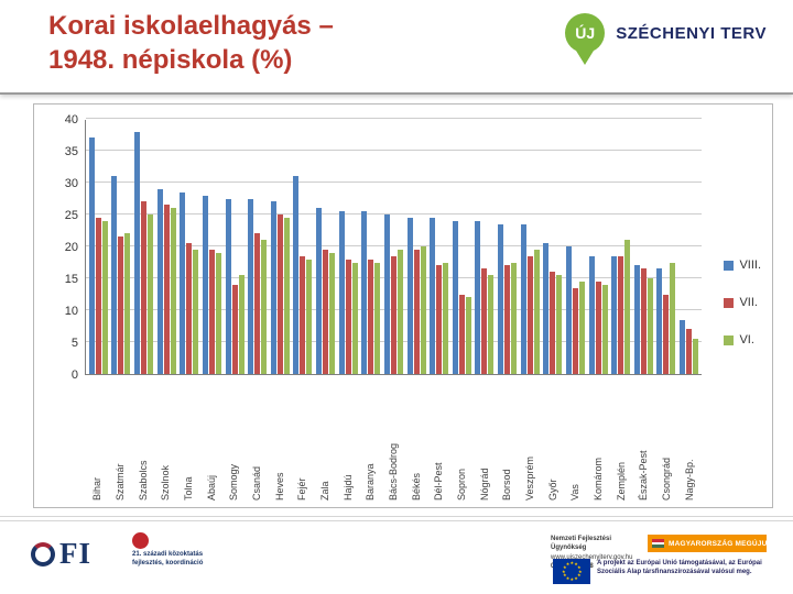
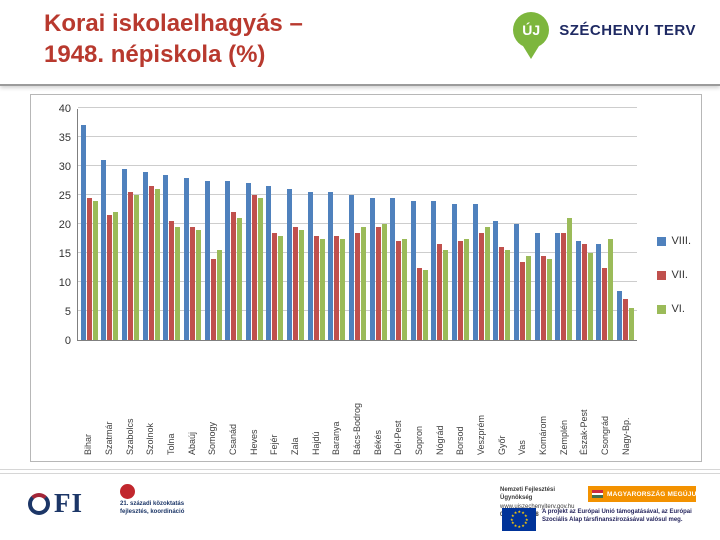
VIII./Szabolcs: 38 -> 30
VII./Szabolcs: 27 -> 26
VIII./Fejér: 31 -> 26
